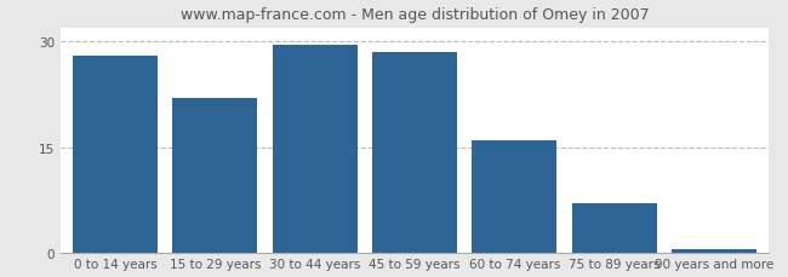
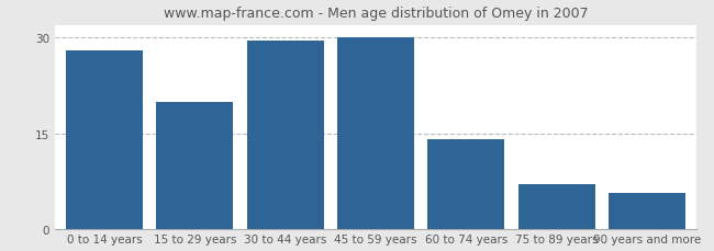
15 to 29 years: 22.0 -> 20.0
45 to 59 years: 28.5 -> 30.0
60 to 74 years: 16.0 -> 14.0
90 years and more: 0.5 -> 5.6
